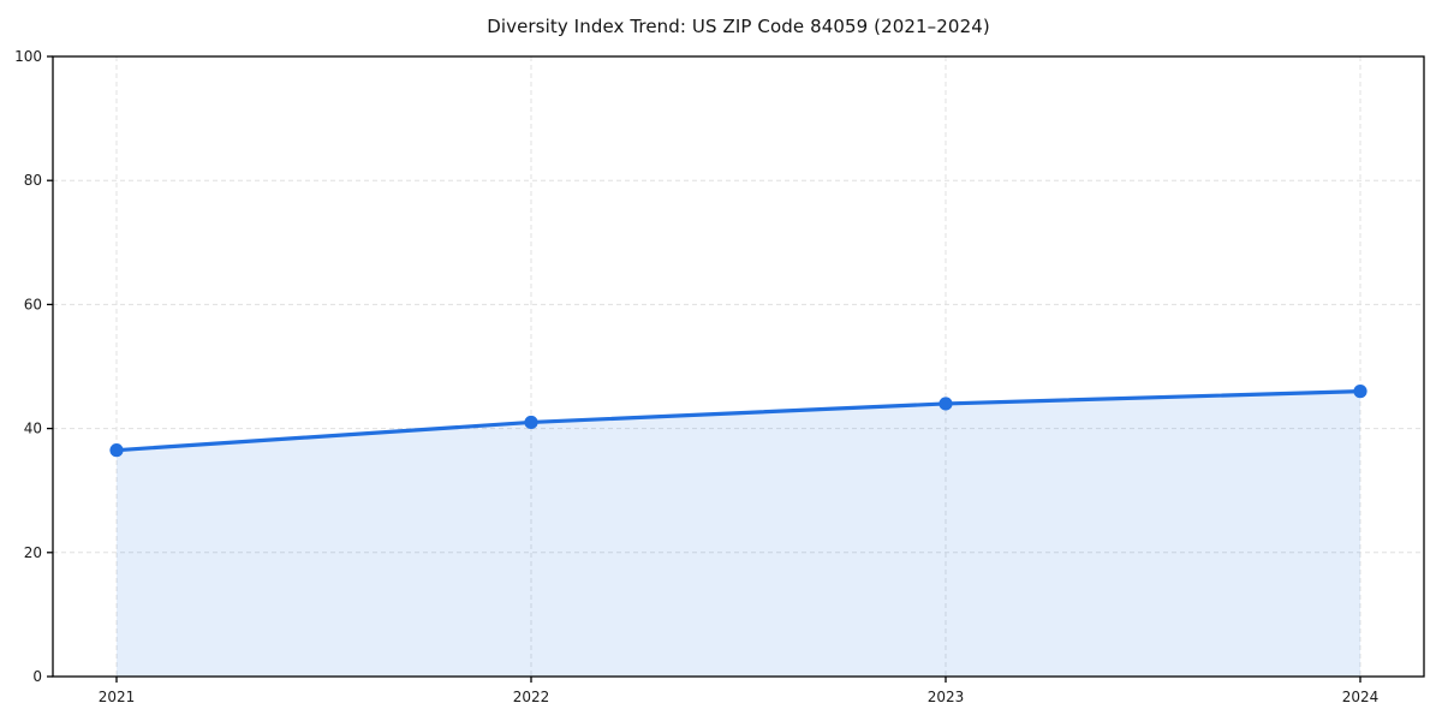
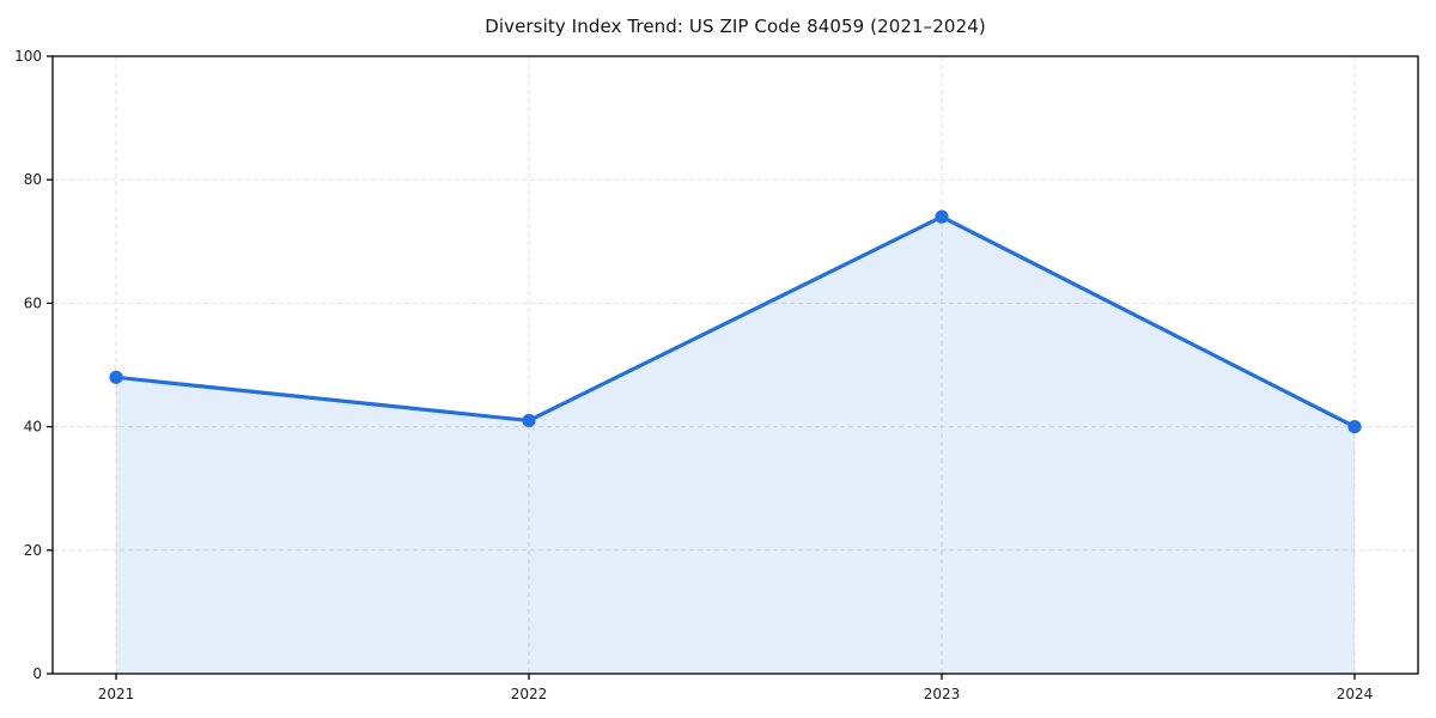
2021: 36 -> 48
2023: 44 -> 74
2024: 46 -> 40
